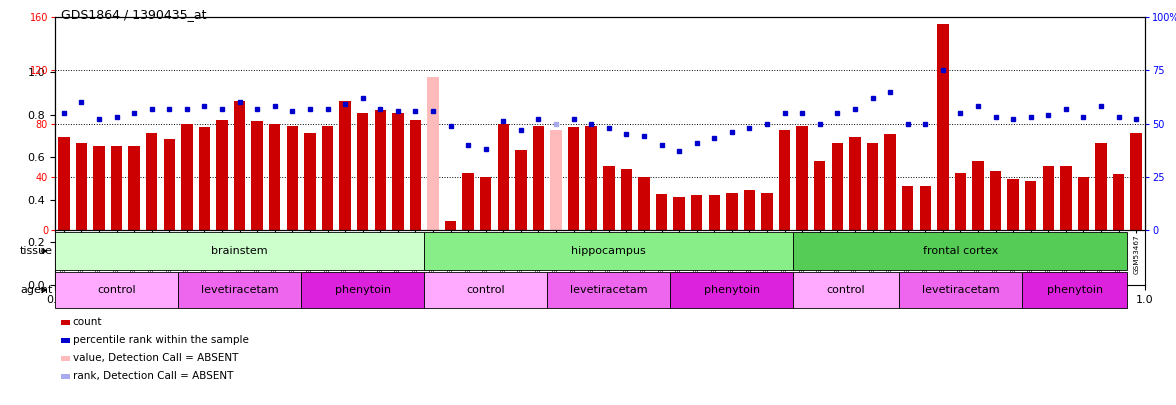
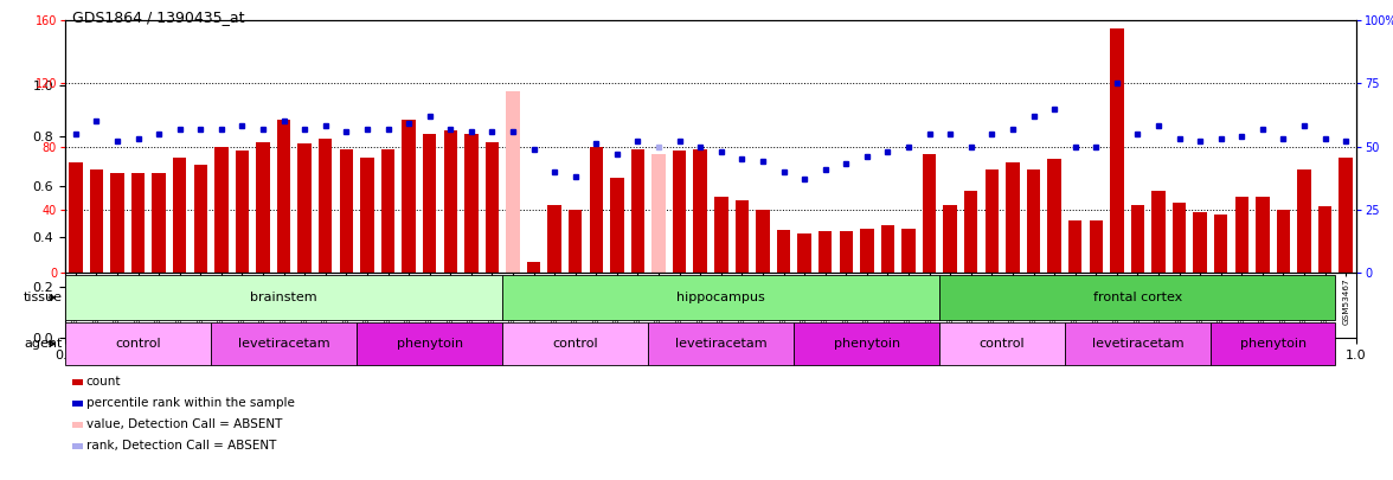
GSM53431: 80 -> 85
GSM53468: 78 -> 43
